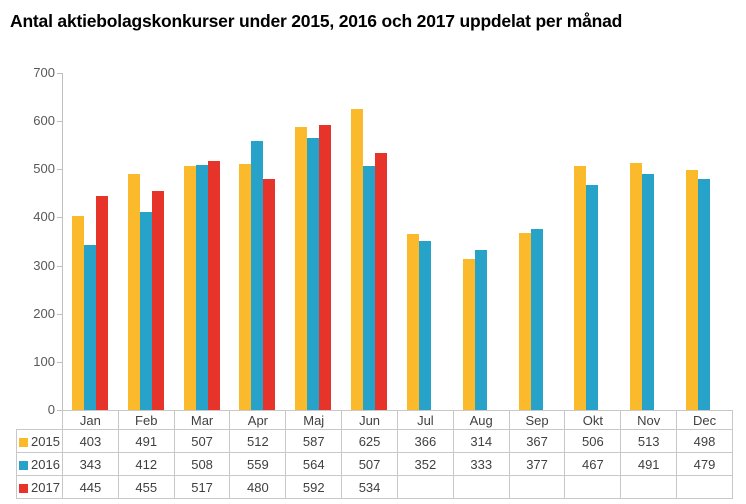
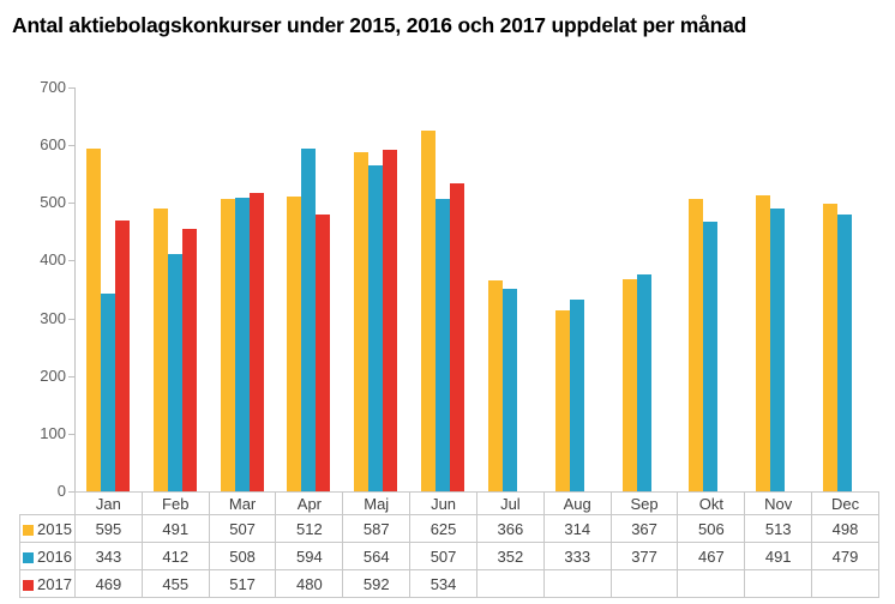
2015/Jan: 403 -> 595
2017/Jan: 445 -> 469
2016/Apr: 559 -> 594
